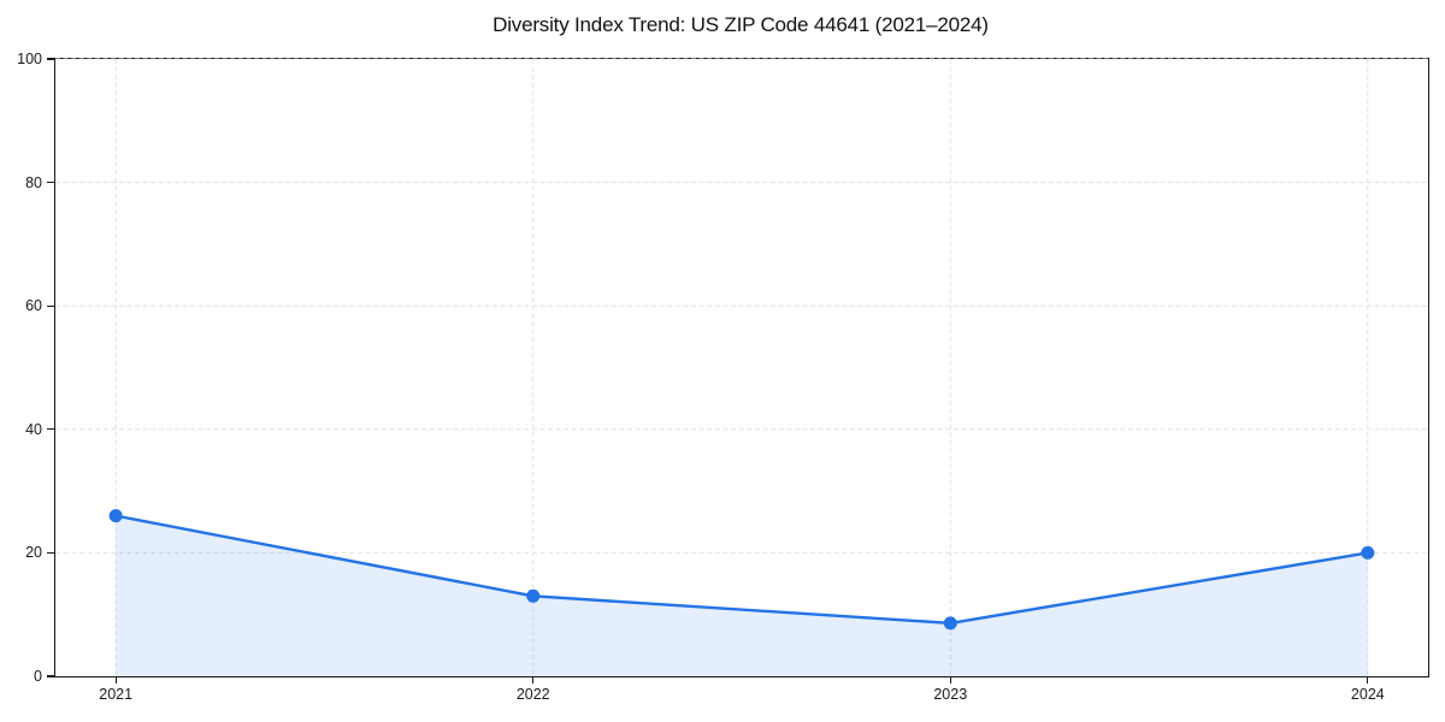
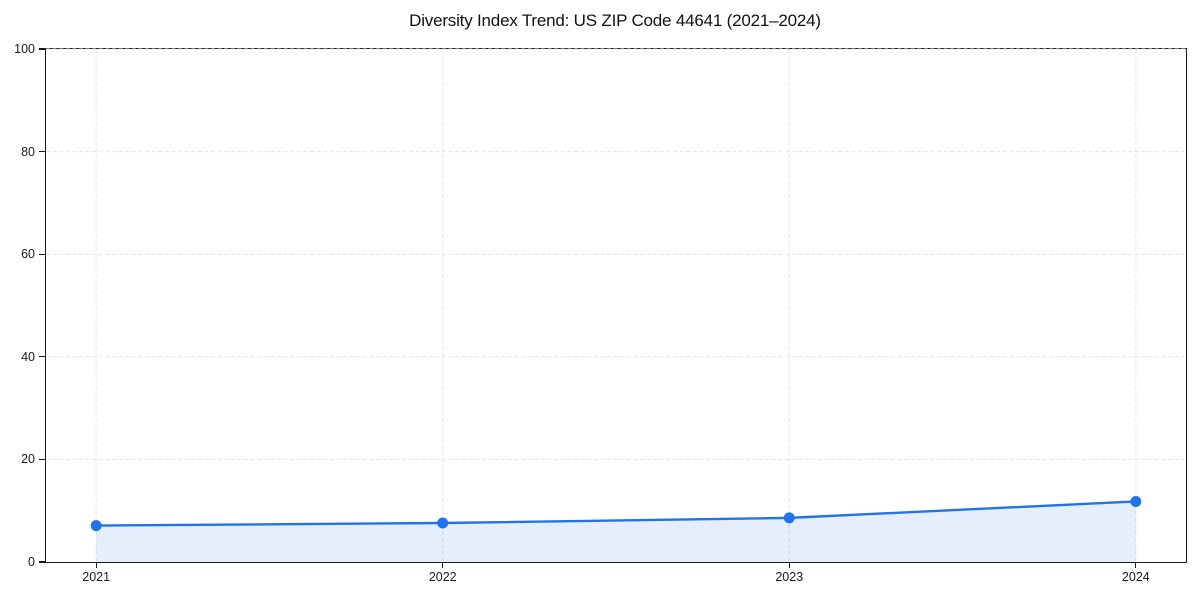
2021: 26 -> 7
2022: 13 -> 8
2024: 20 -> 12
